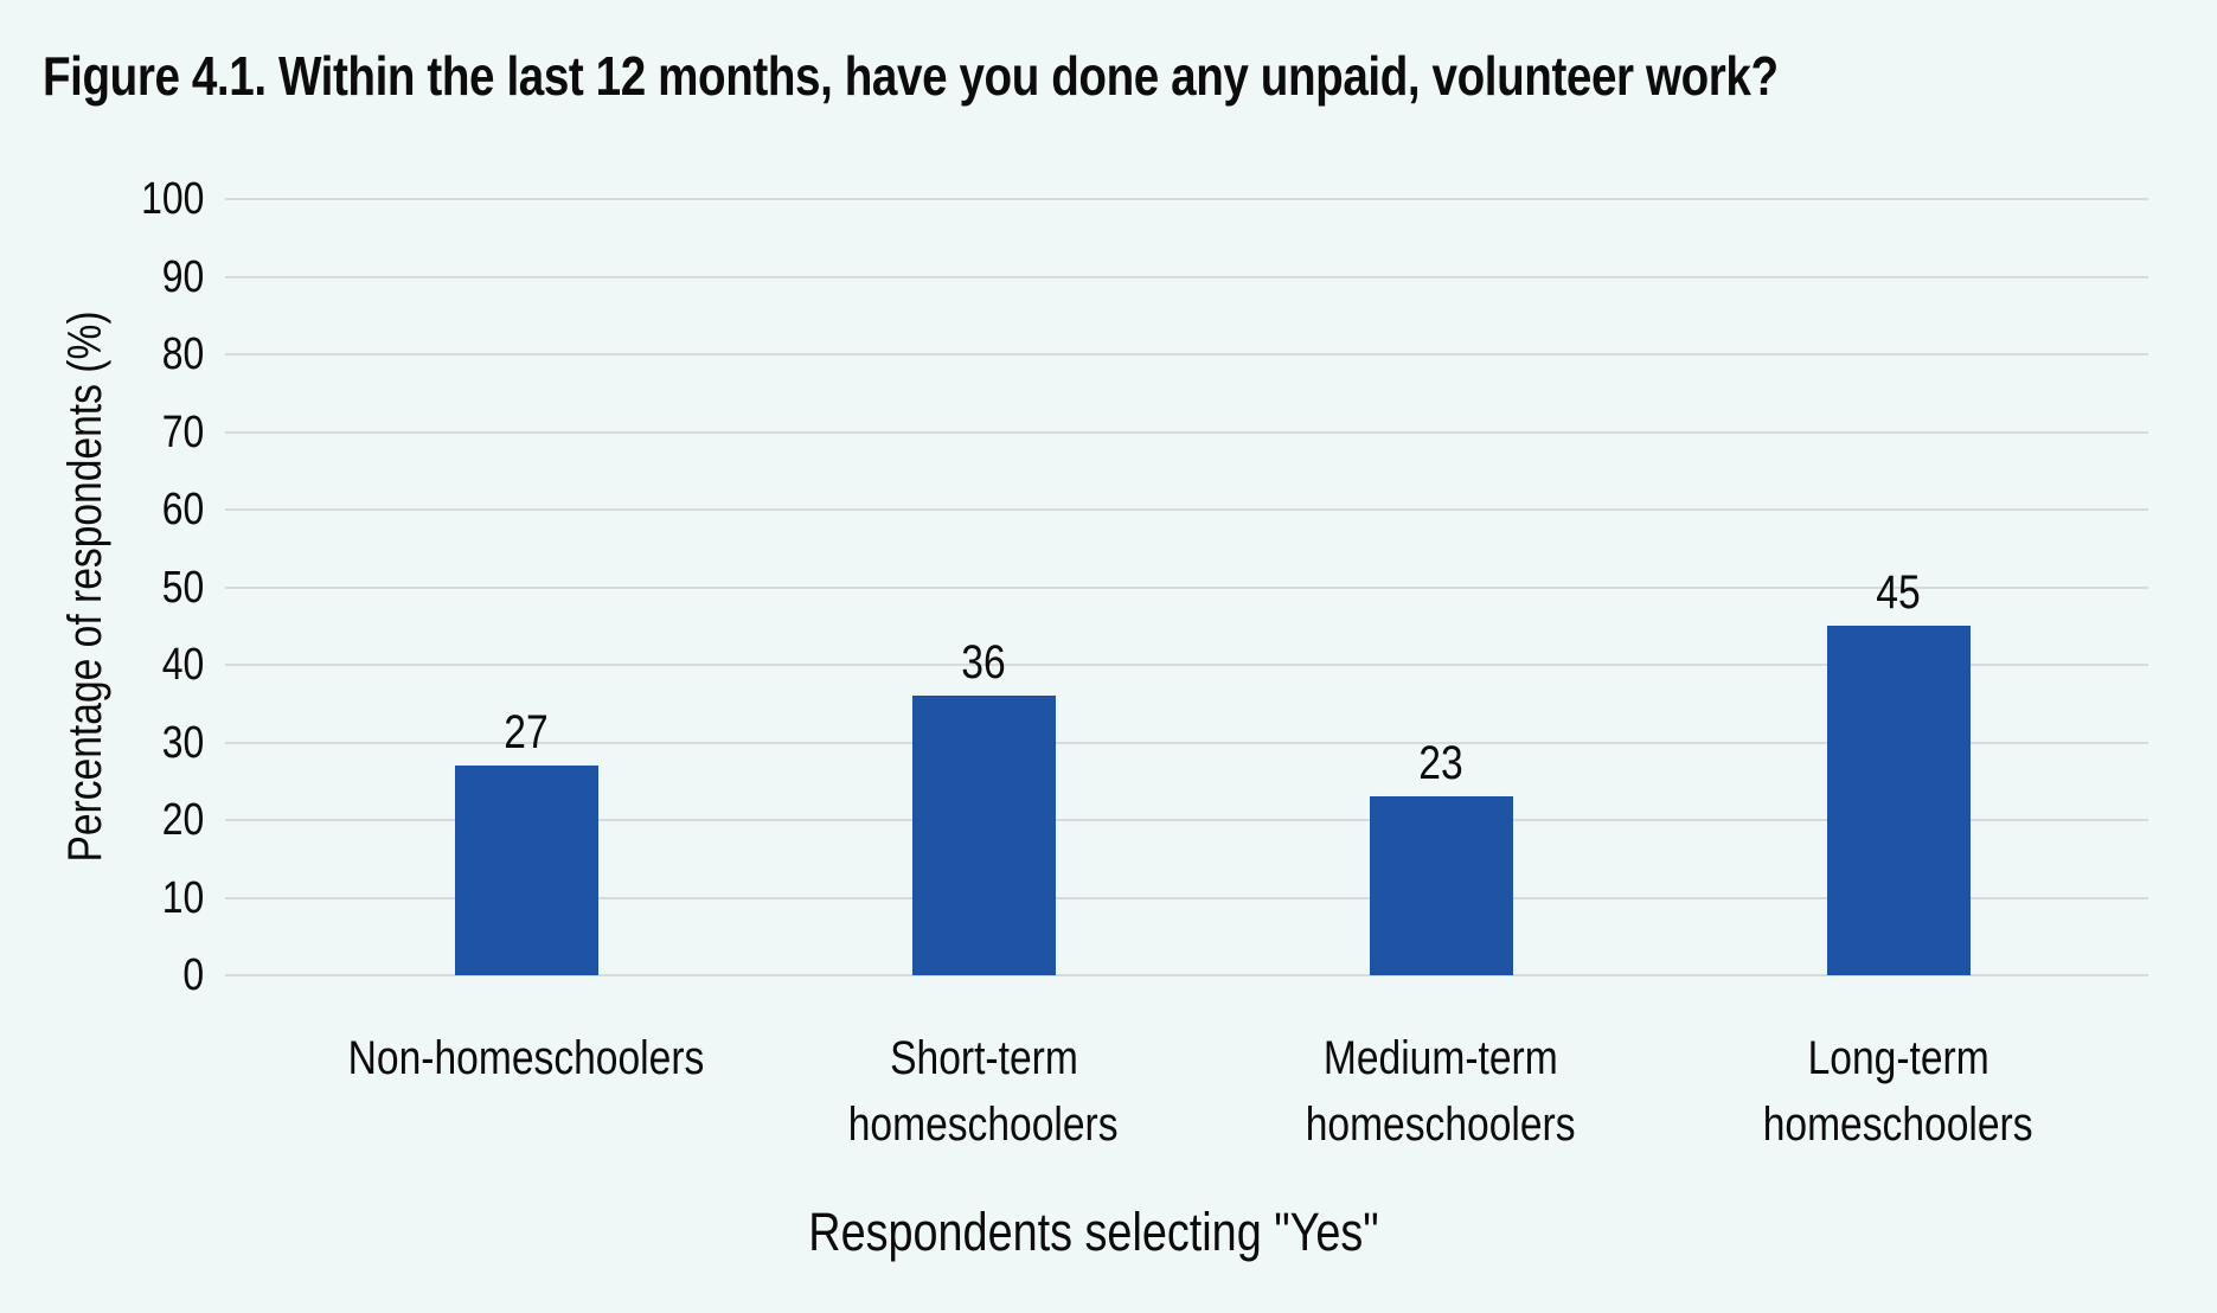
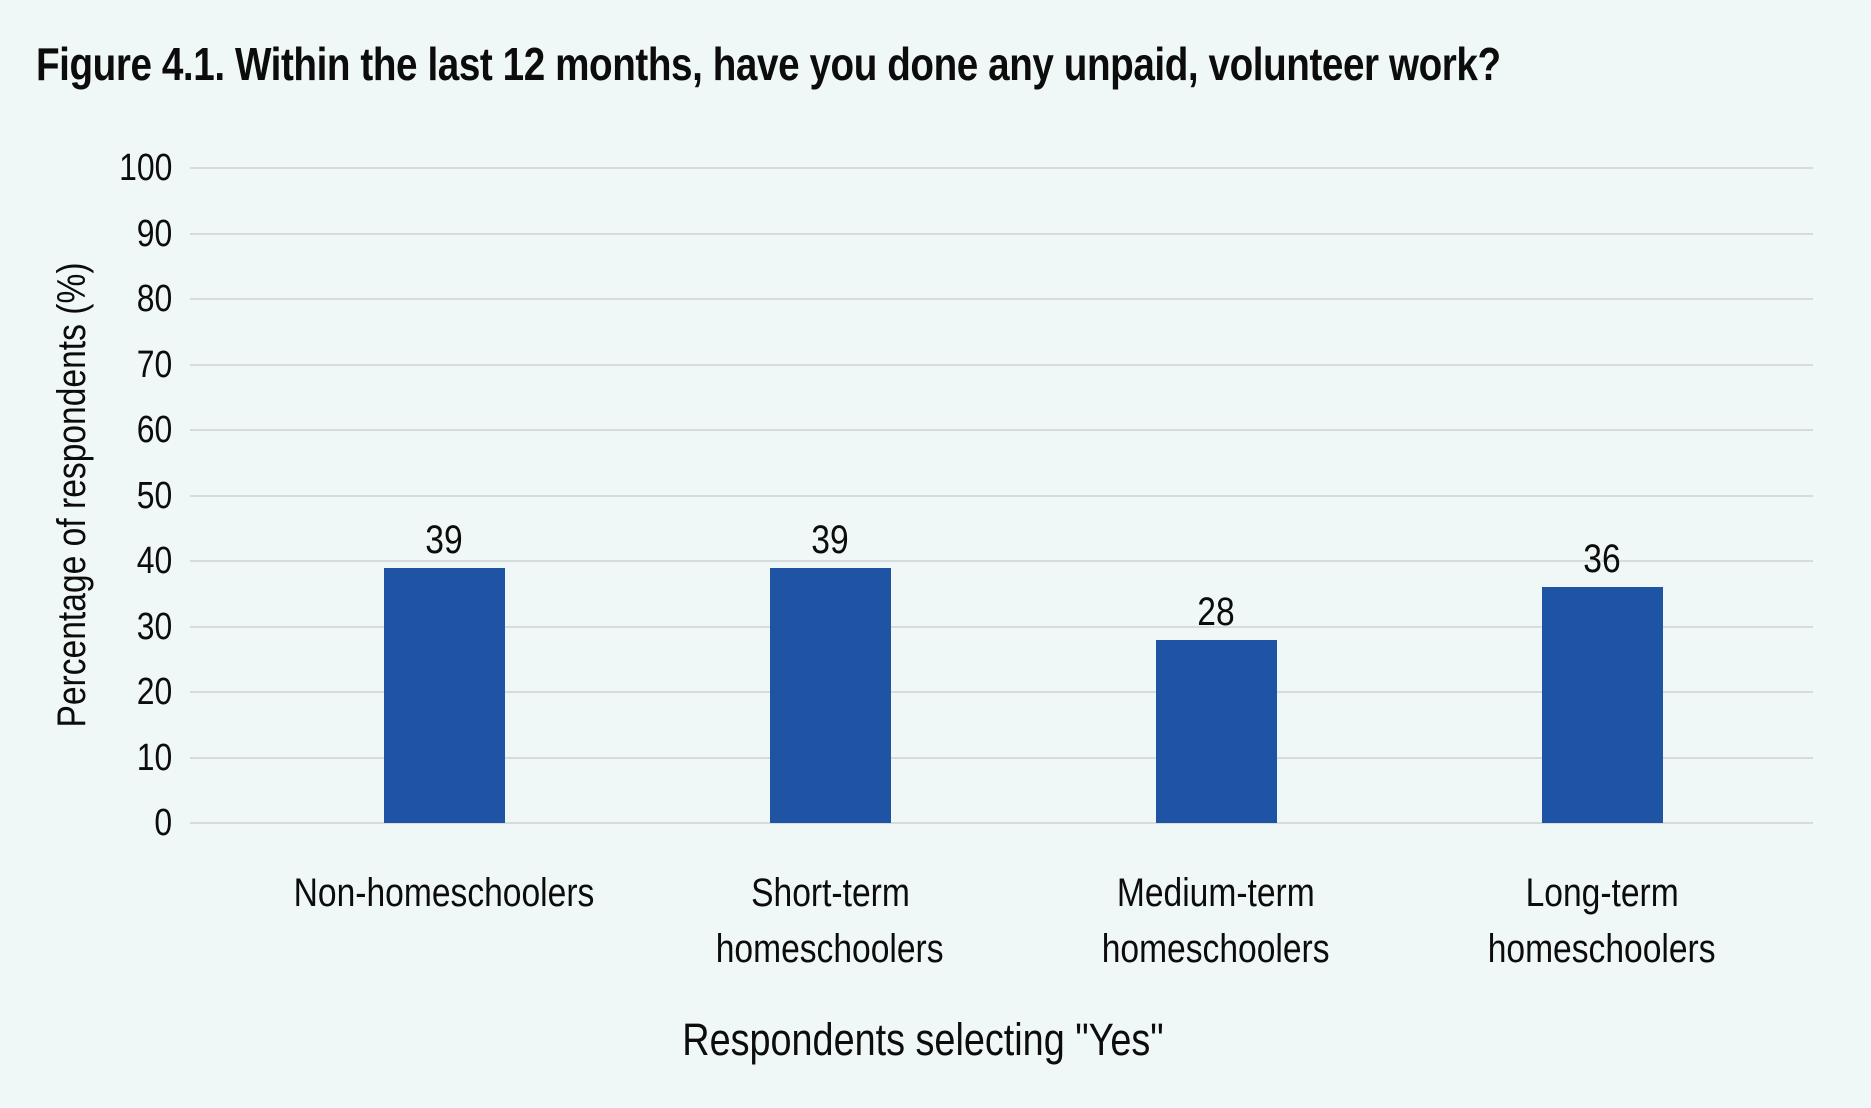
Non-homeschoolers: 27 -> 39
Short-term homeschoolers: 36 -> 39
Medium-term homeschoolers: 23 -> 28
Long-term homeschoolers: 45 -> 36
